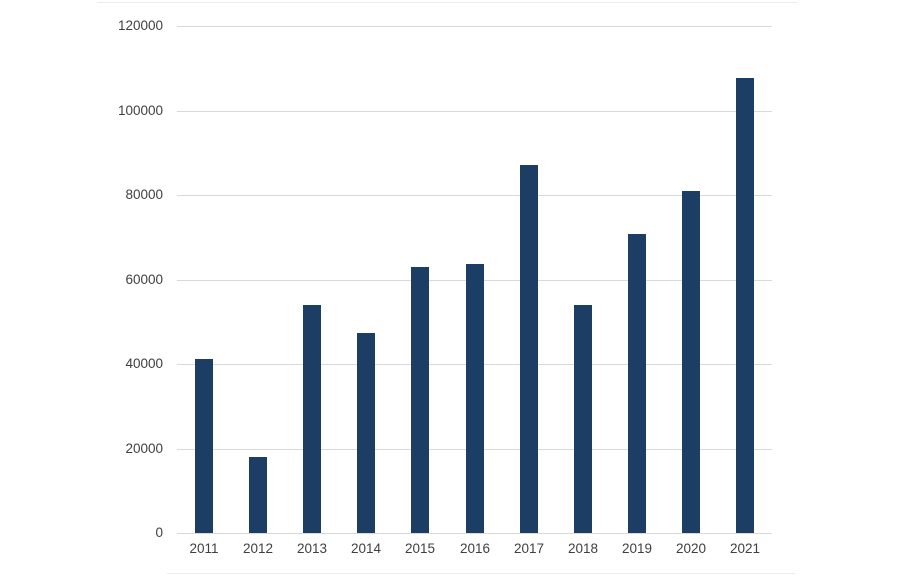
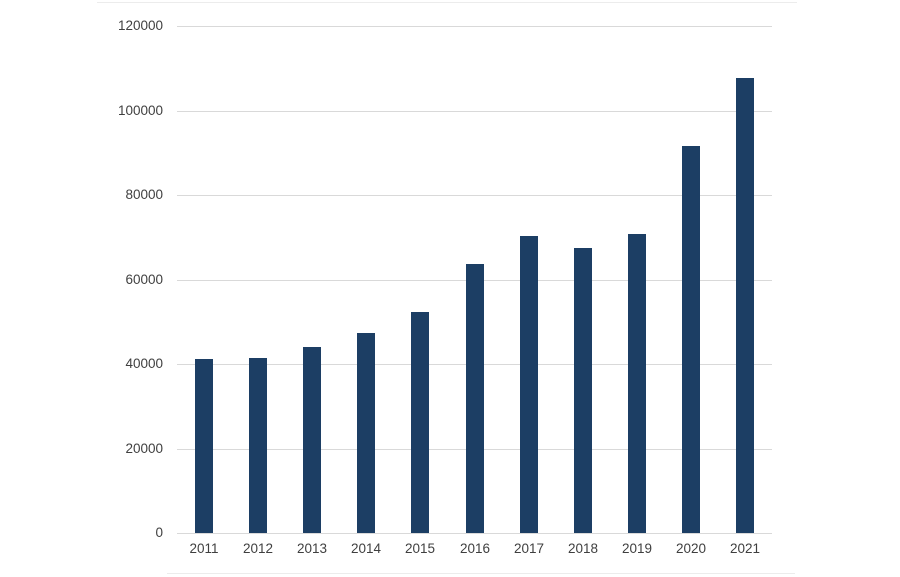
2012: 18000 -> 42000
2013: 54000 -> 44000
2015: 63000 -> 52000
2017: 87000 -> 70000
2018: 54000 -> 67000
2020: 81000 -> 92000
